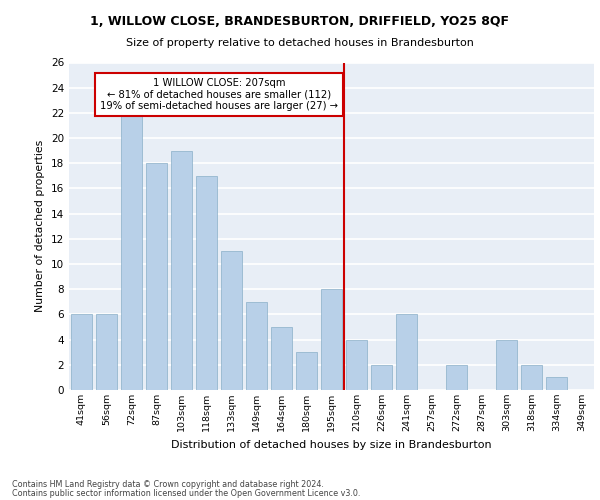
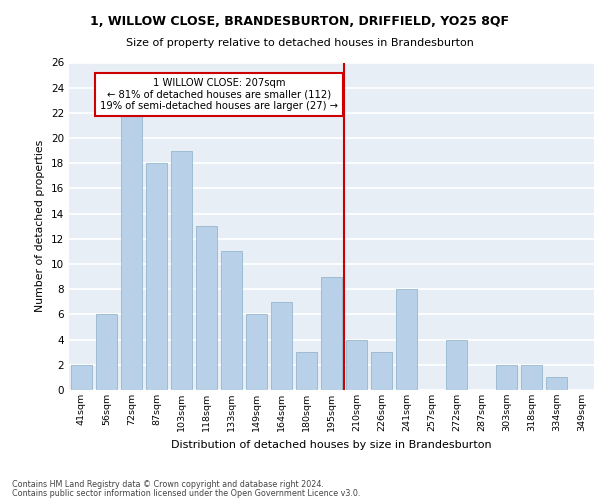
41sqm: 6 -> 2
118sqm: 17 -> 13
149sqm: 7 -> 6
164sqm: 5 -> 7
195sqm: 8 -> 9
226sqm: 2 -> 3
241sqm: 6 -> 8
272sqm: 2 -> 4
303sqm: 4 -> 2
